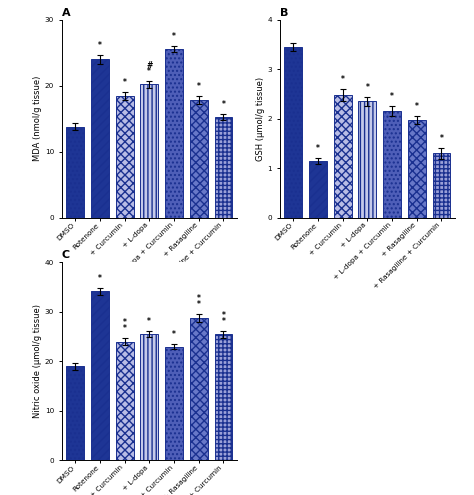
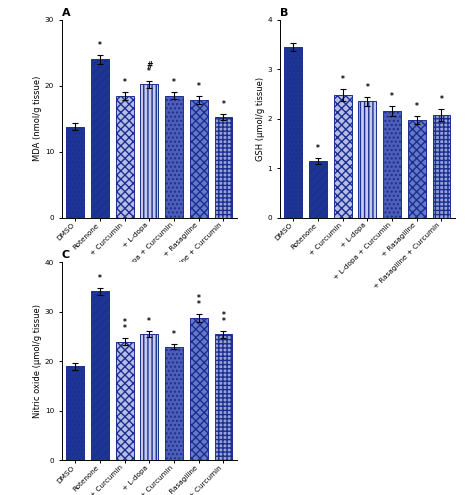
A/+ L-dopa + Curcumin: 25.6 -> 18.5
B/+ Rasagiline + Curcumin: 1.30 -> 2.08
